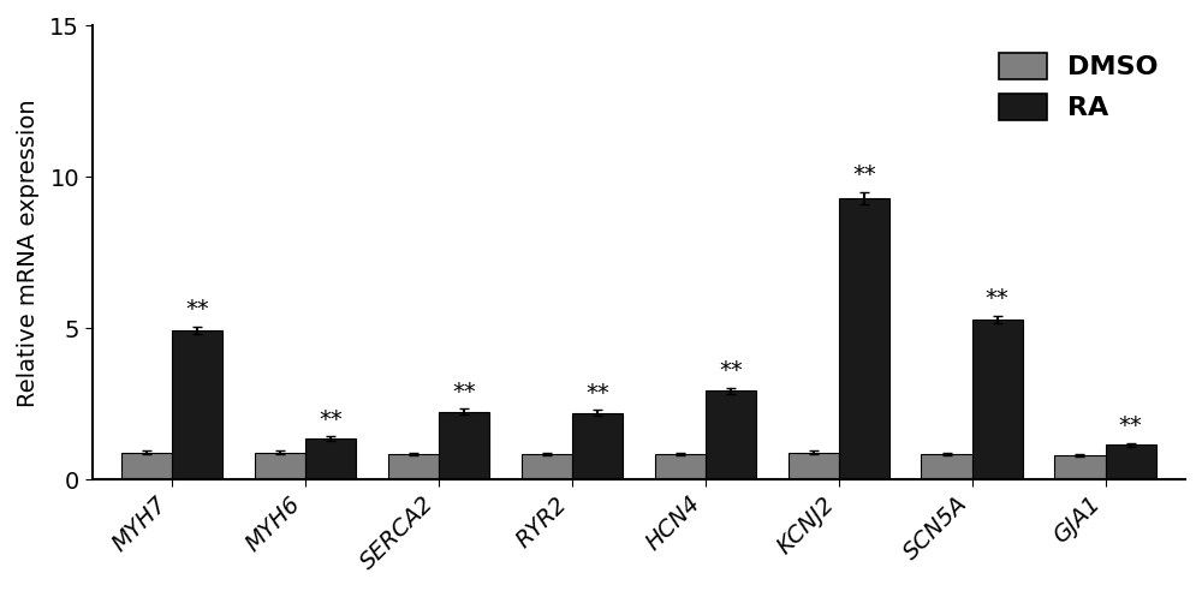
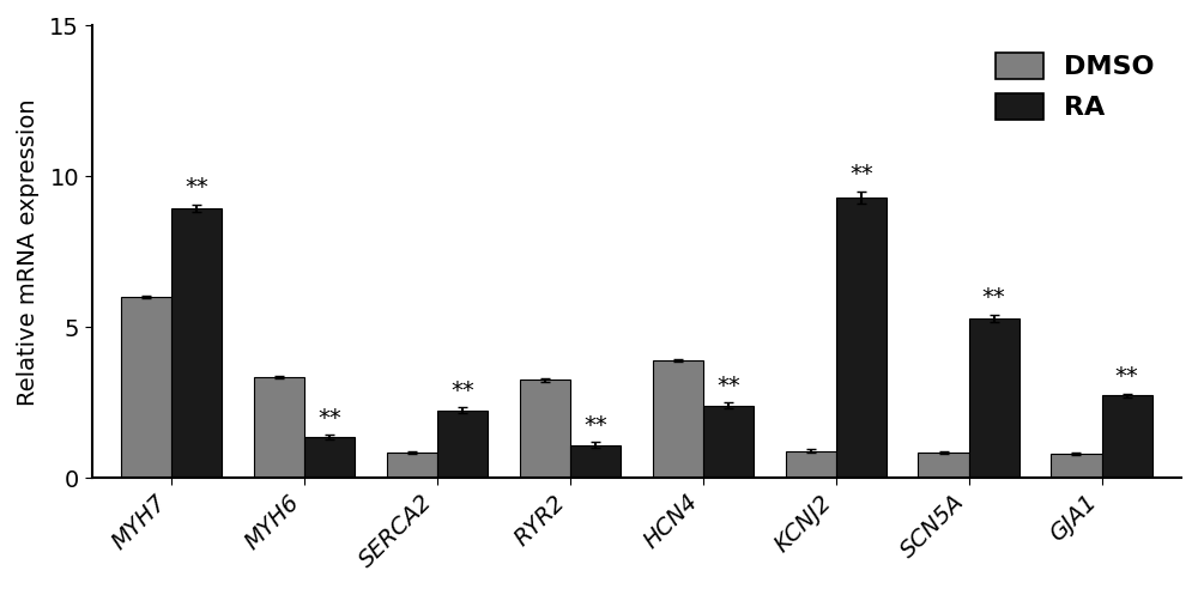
DMSO/MYH7: 0.90 -> 6.00
RA/MYH7: 4.95 -> 8.95
DMSO/MYH6: 0.90 -> 3.35
DMSO/RYR2: 0.85 -> 3.25
RA/RYR2: 2.20 -> 1.10
DMSO/HCN4: 0.85 -> 3.90
RA/HCN4: 2.95 -> 2.40
RA/GJA1: 1.15 -> 2.75
